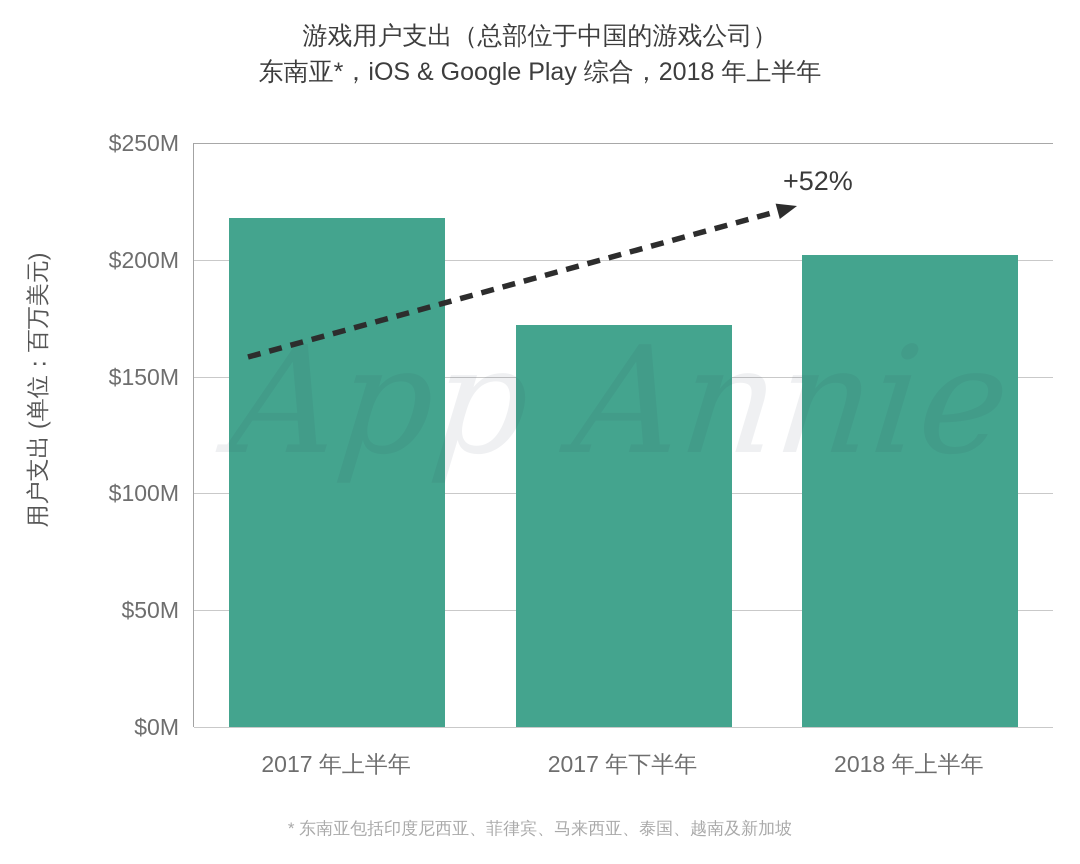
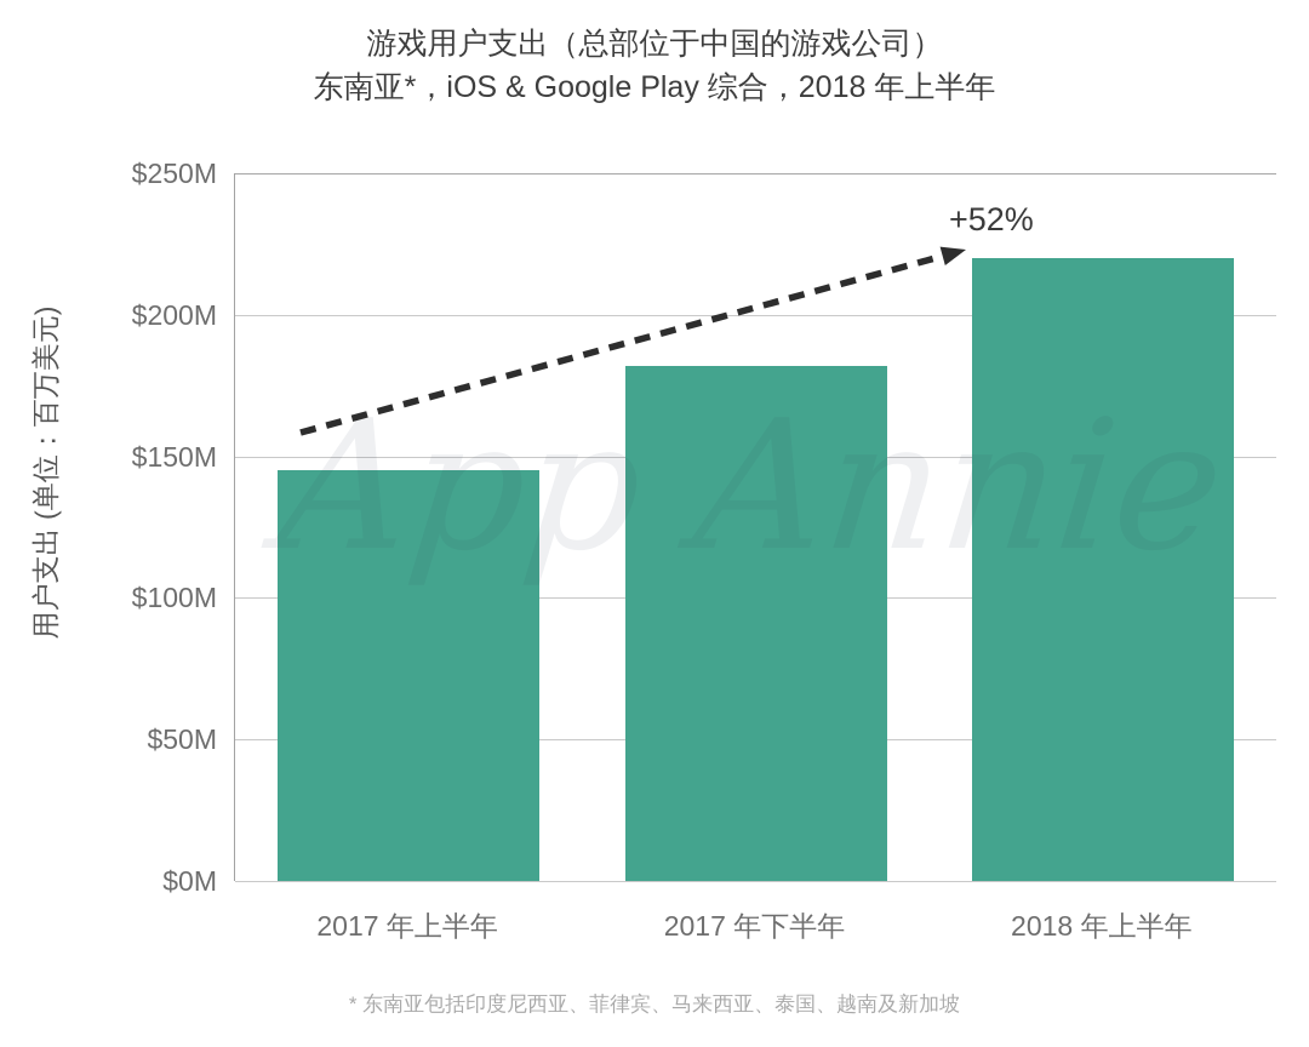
2017 年上半年: $218M -> $145M
2017 年下半年: $172M -> $182M
2018 年上半年: $202M -> $220M
